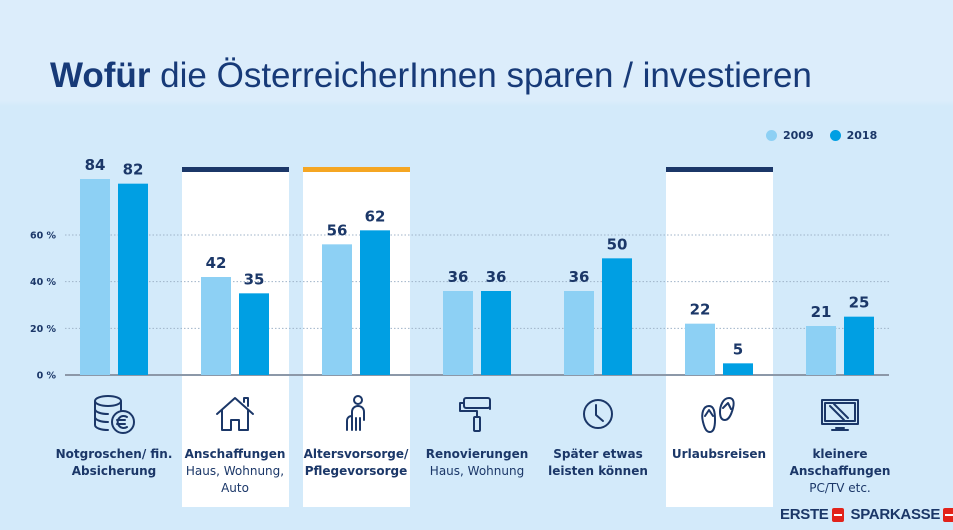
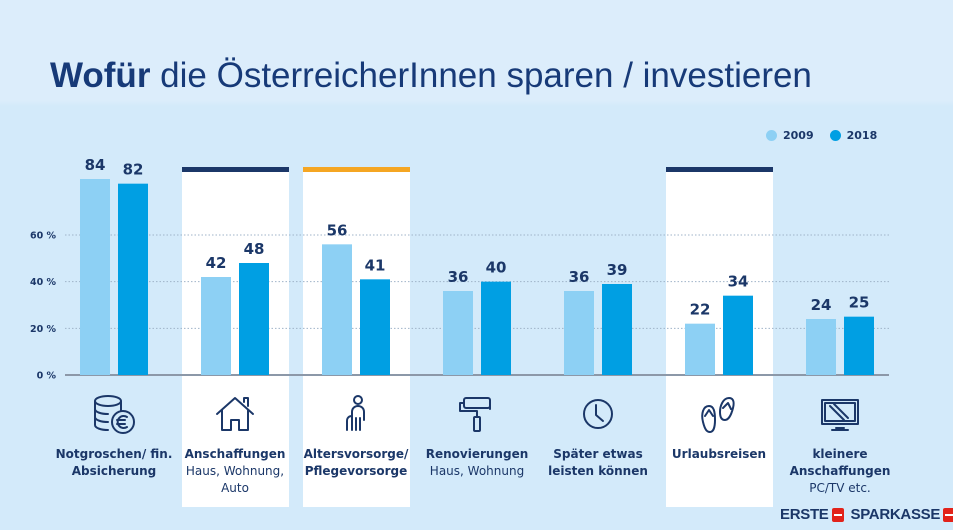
2018/Anschaffungen: 35 -> 48
2018/Altersvorsorge/ Pflegevorsorge: 62 -> 41
2018/Renovierungen: 36 -> 40
2018/Später etwas leisten können: 50 -> 39
2018/Urlaubsreisen: 5 -> 34
2009/kleinere Anschaffungen: 21 -> 24
